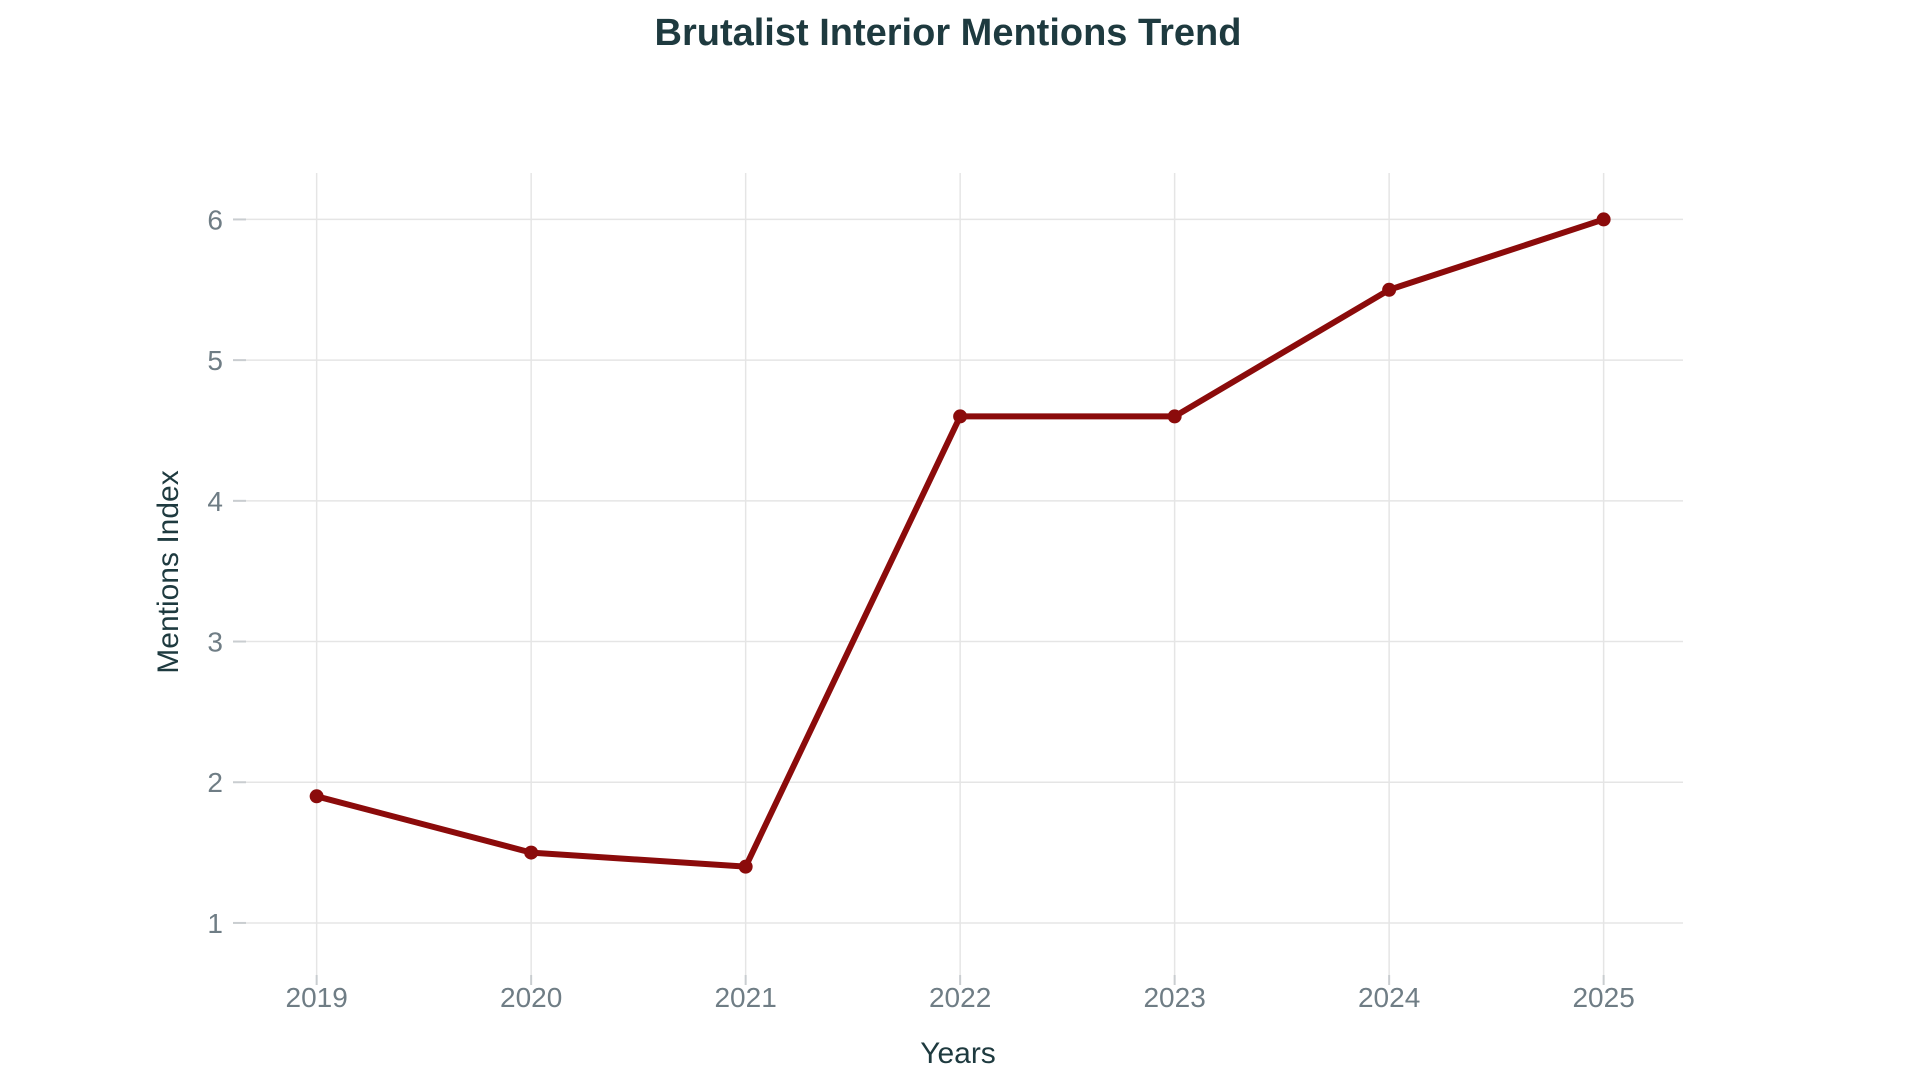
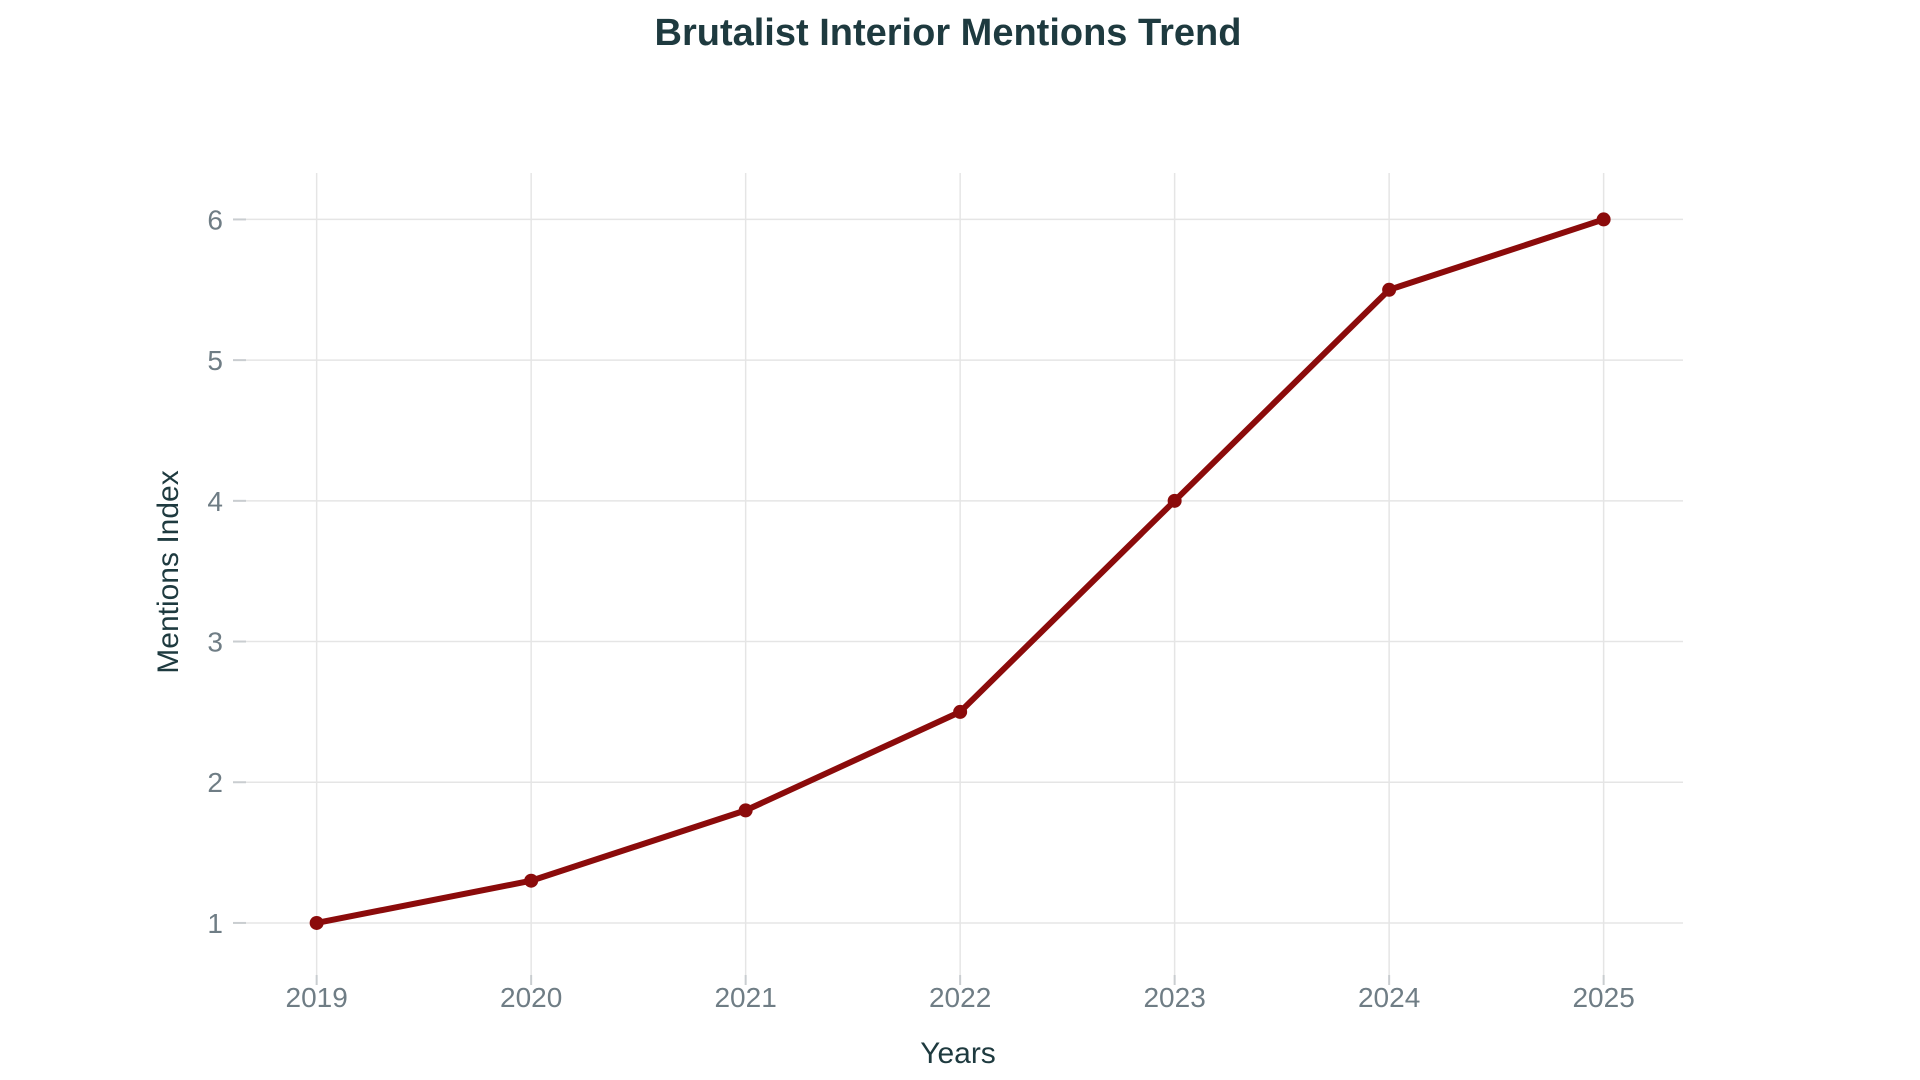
2019: 1.9 -> 1.0
2020: 1.5 -> 1.3
2021: 1.4 -> 1.8
2022: 4.6 -> 2.5
2023: 4.6 -> 4.0
